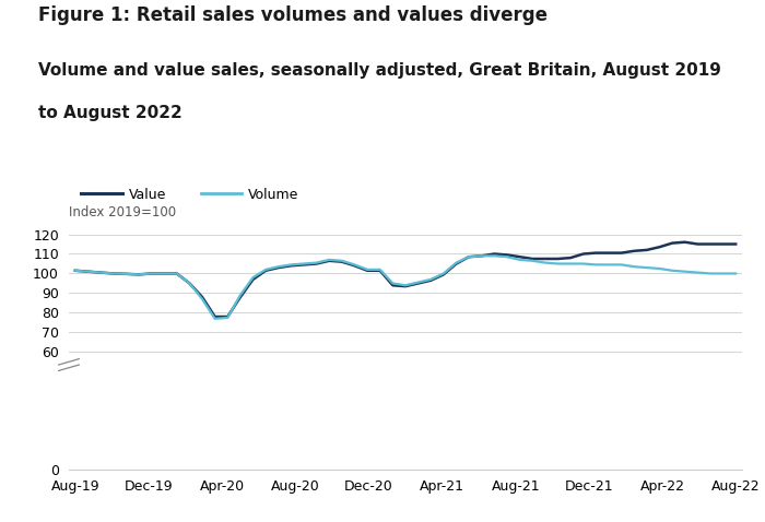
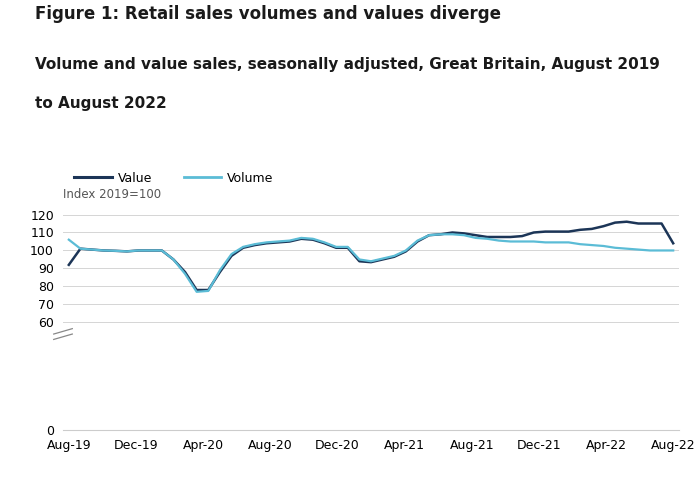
Value/Aug-19: 102 -> 92
Volume/Aug-19: 102 -> 106
Value/Aug-22: 115 -> 104
